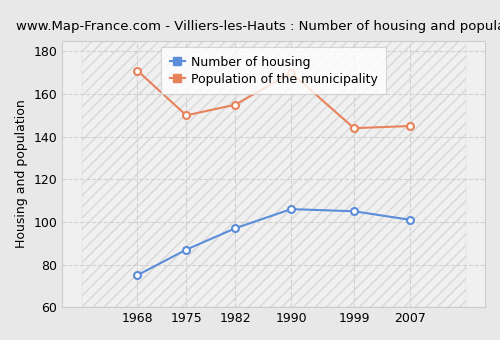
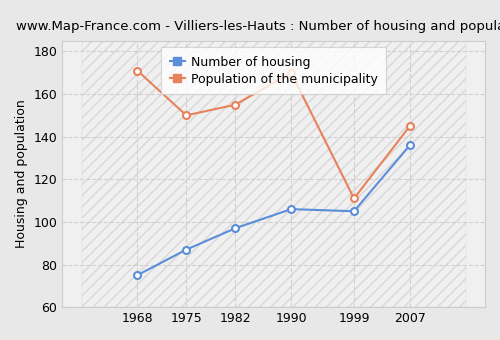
Population of the municipality/1999: 144 -> 111
Number of housing/2007: 101 -> 136
